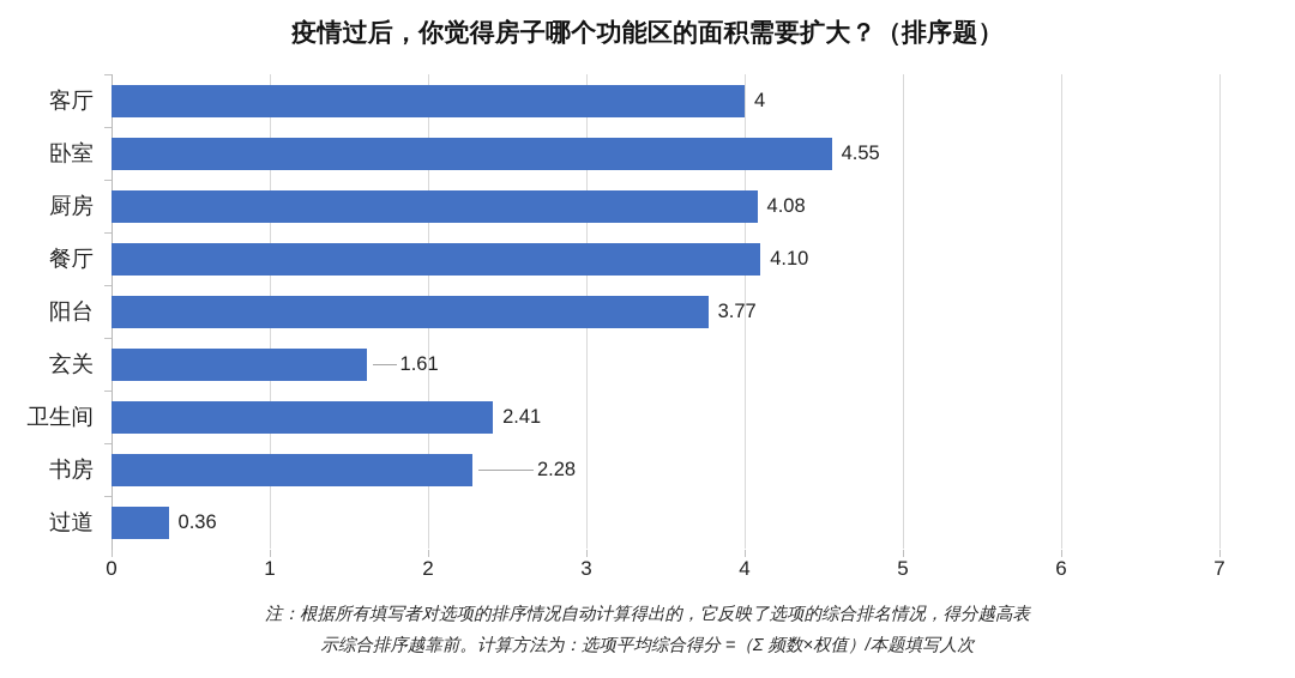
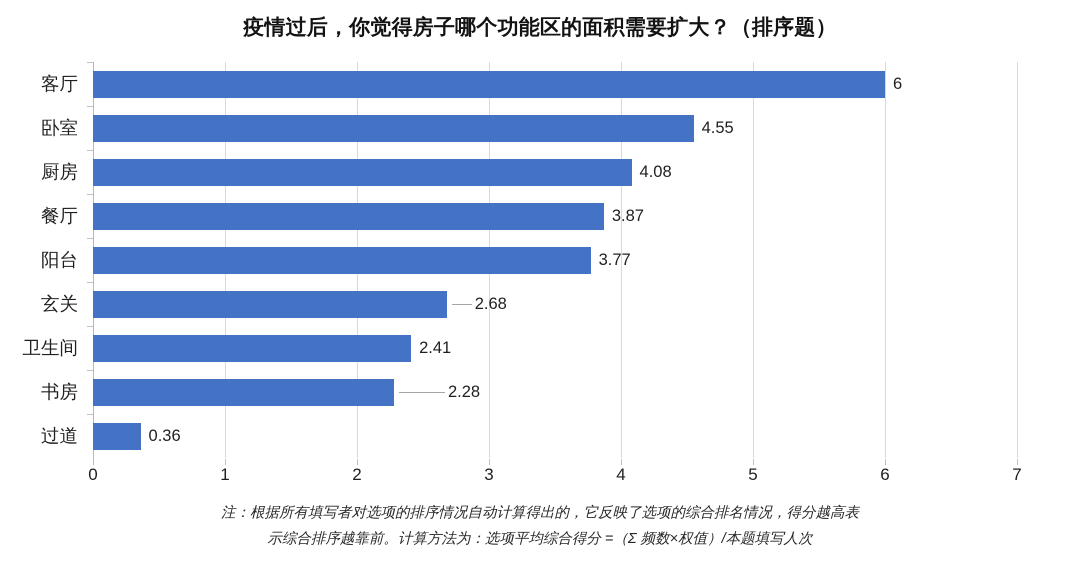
客厅: 4 -> 6
餐厅: 4.10 -> 3.87
玄关: 1.61 -> 2.68
